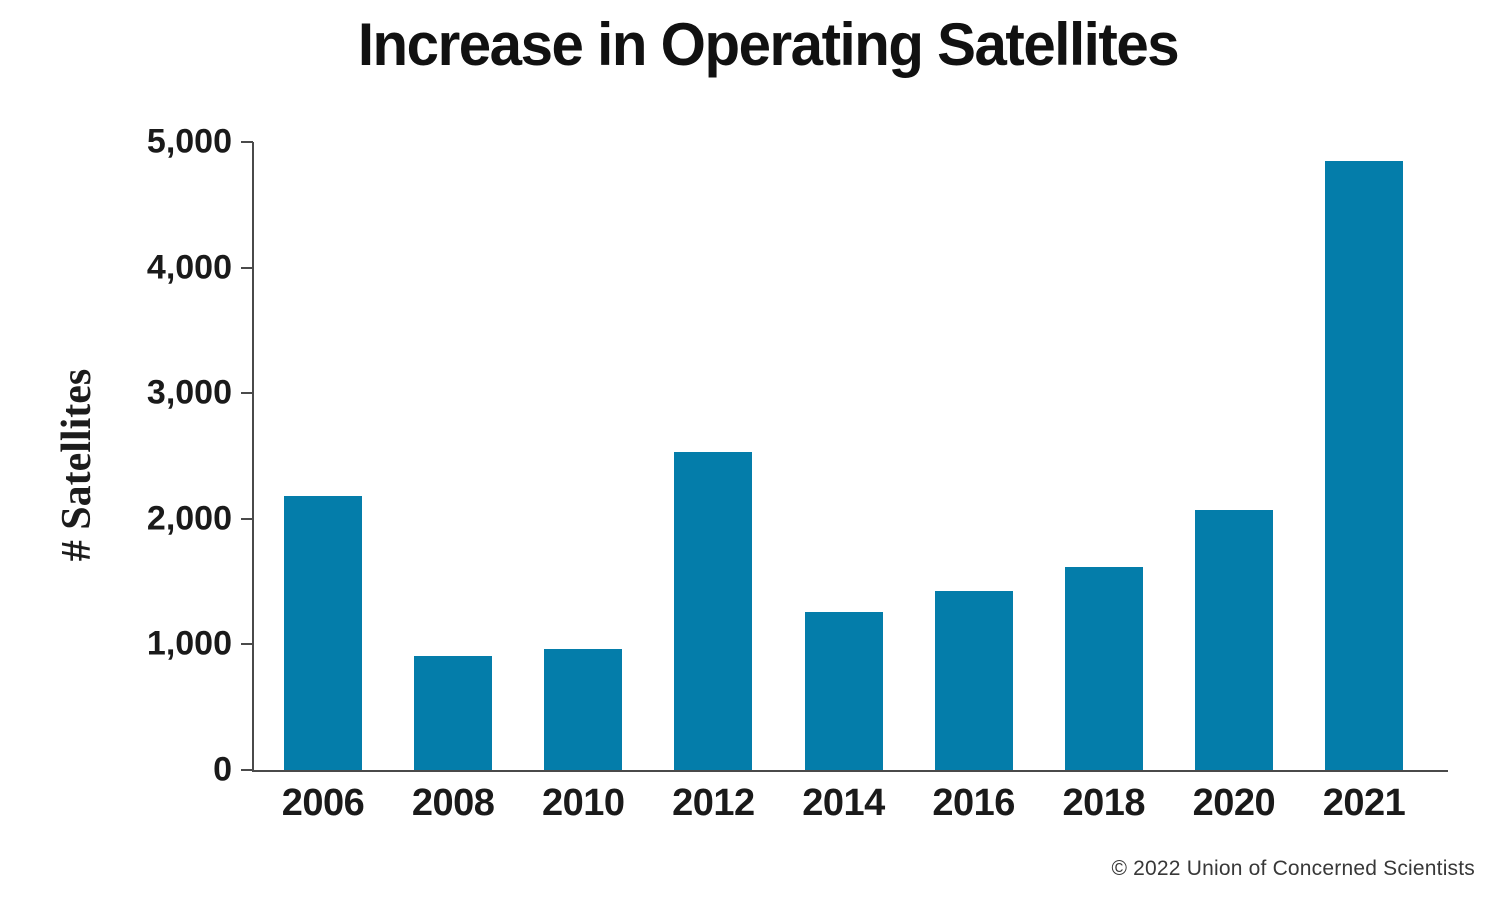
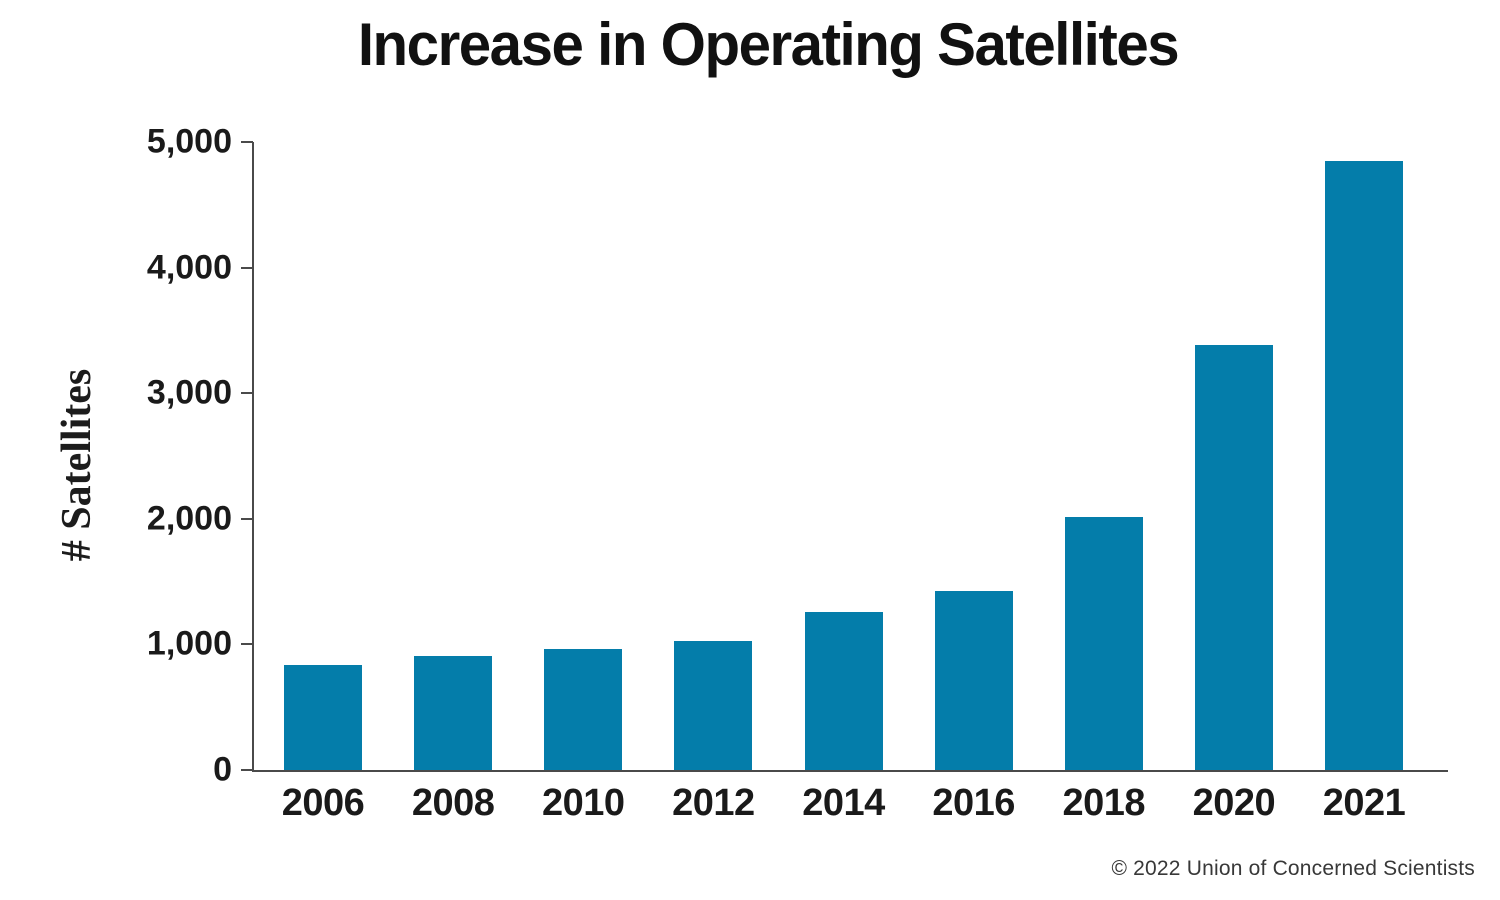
2006: 2180 -> 840
2012: 2530 -> 1020
2018: 1620 -> 2020
2020: 2070 -> 3380
